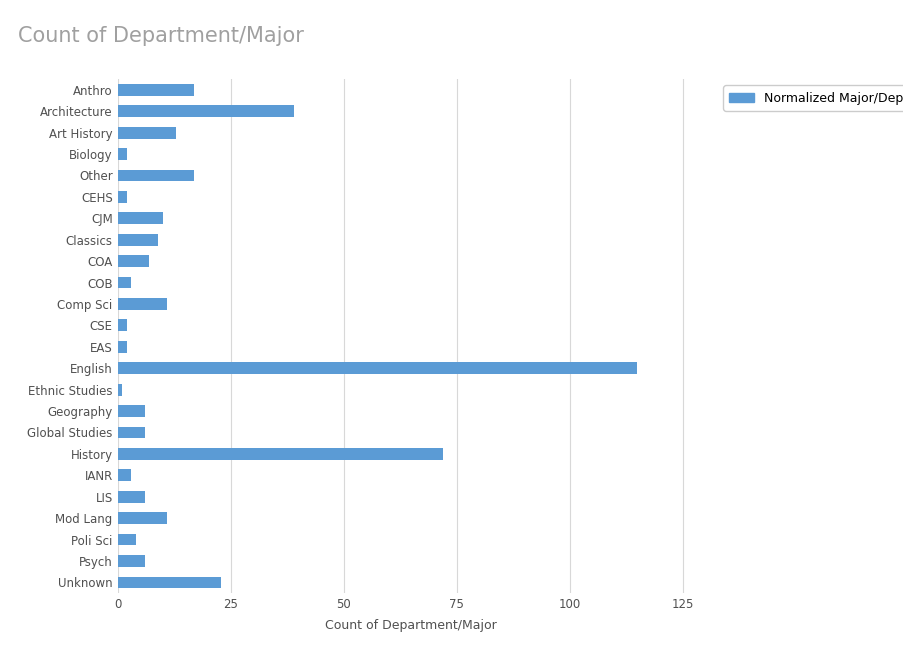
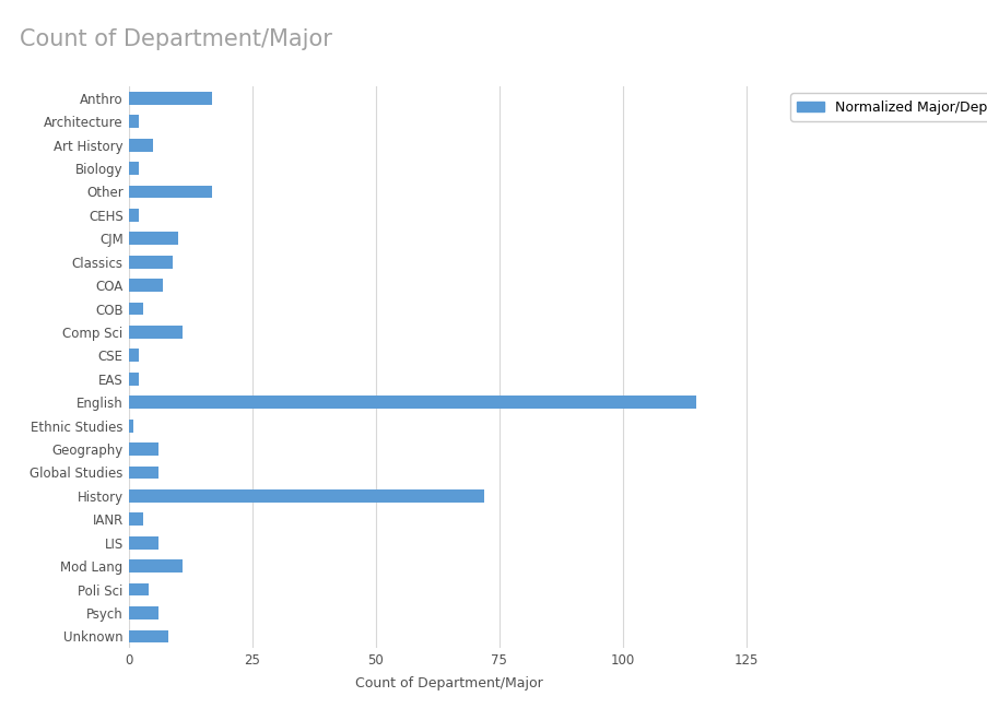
Architecture: 39 -> 2
Art History: 13 -> 5
Unknown: 23 -> 8
